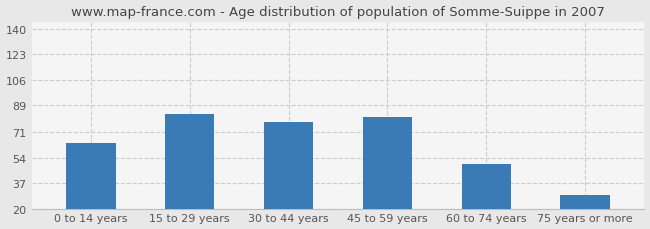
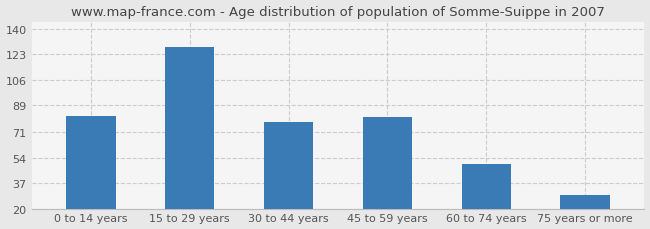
0 to 14 years: 64 -> 82
15 to 29 years: 83 -> 128
